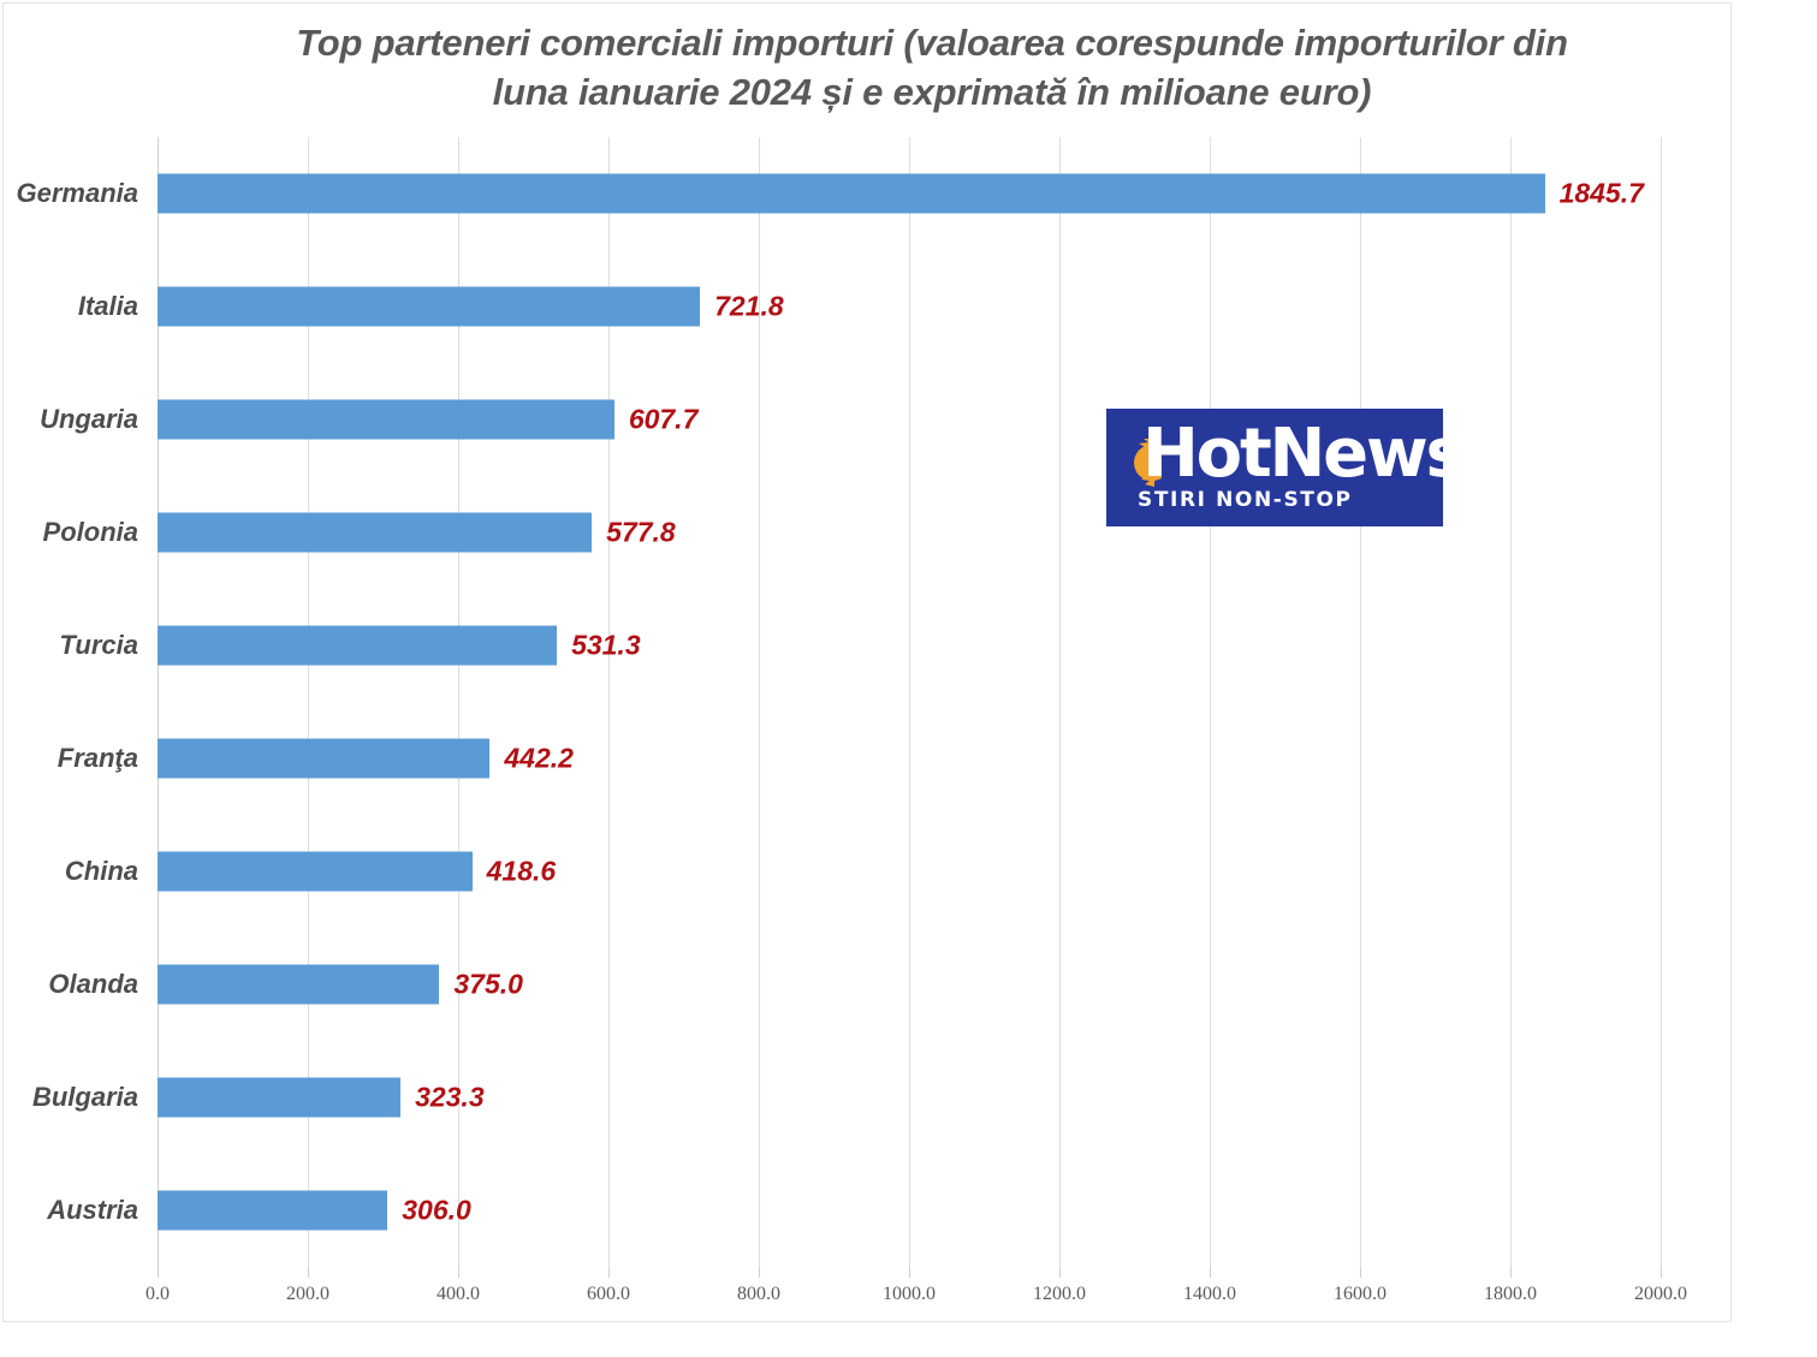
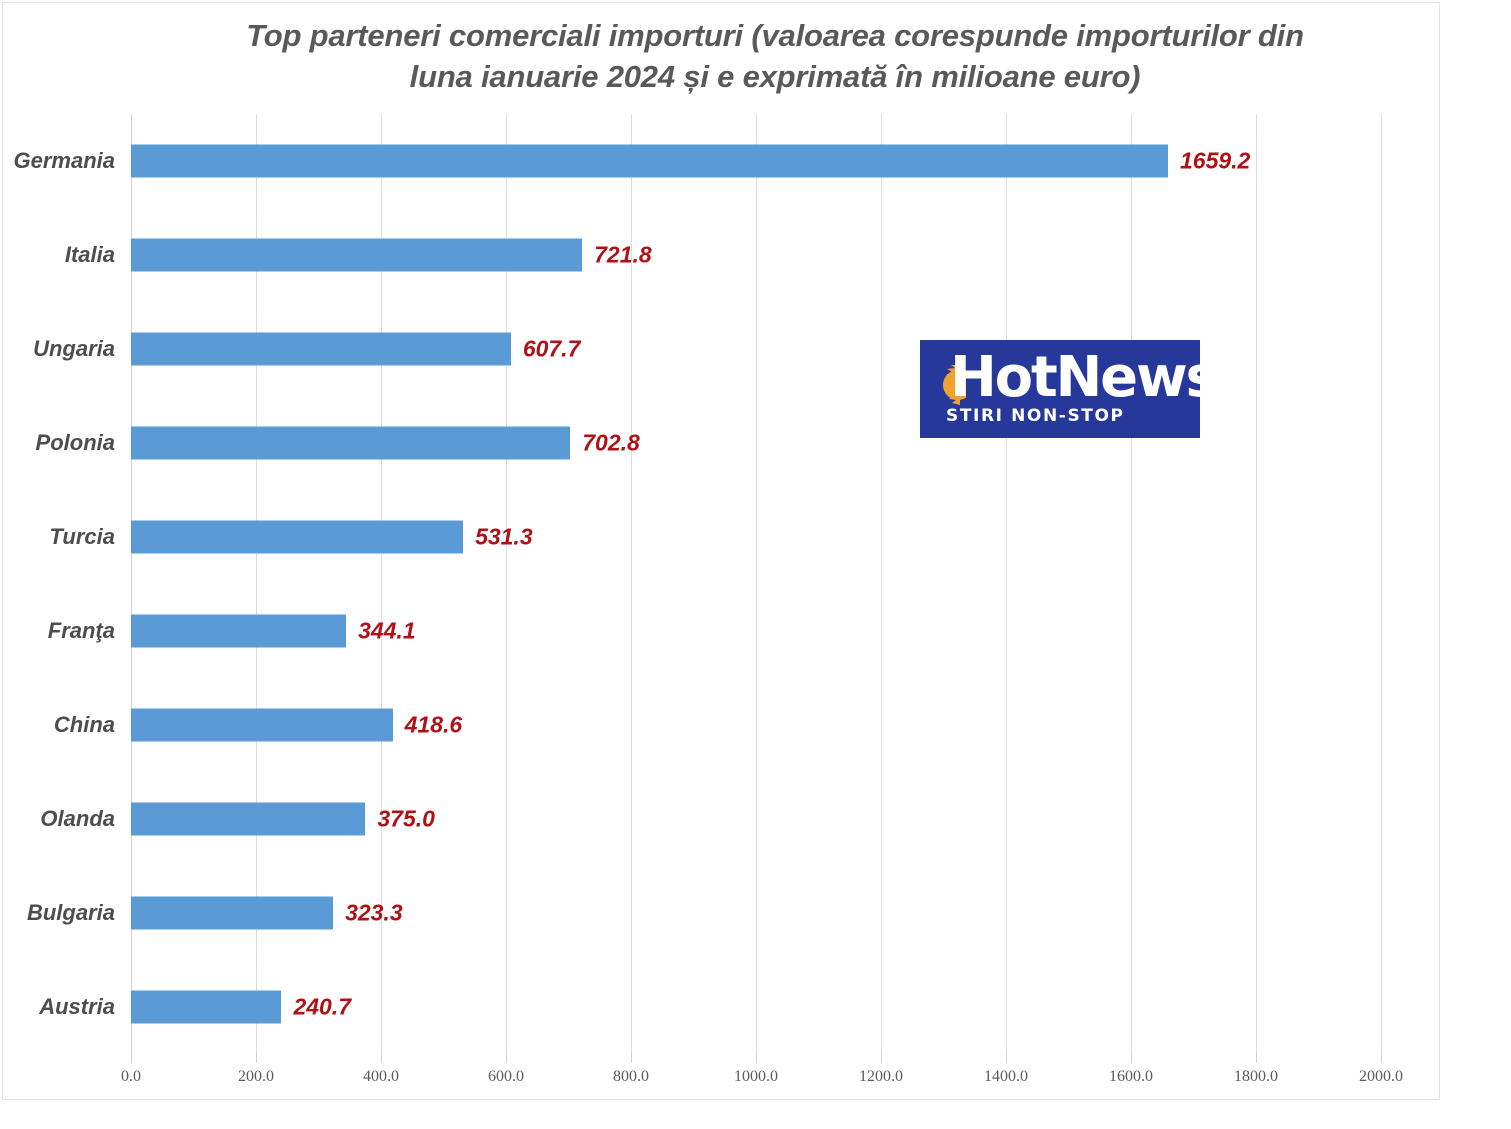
Germania: 1845.7 -> 1659.2
Polonia: 577.8 -> 702.8
Franţa: 442.2 -> 344.1
Austria: 306.0 -> 240.7
